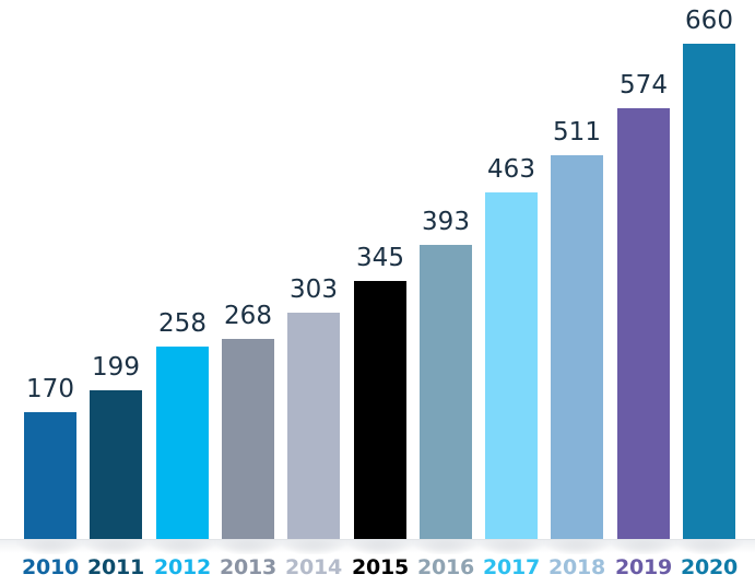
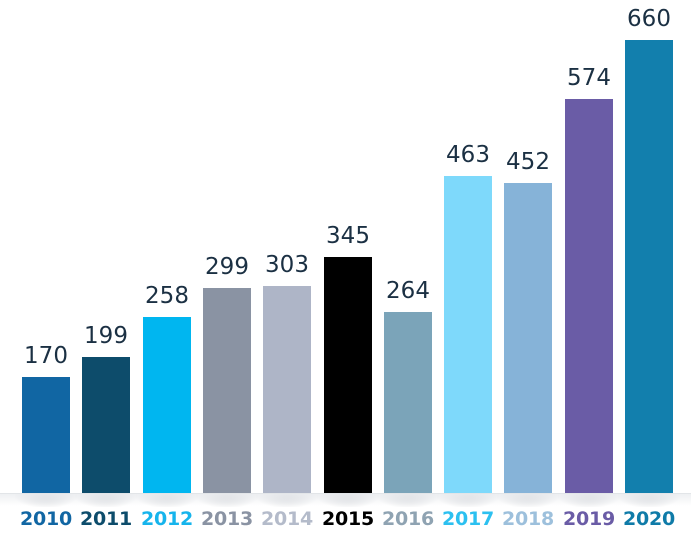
2013: 268 -> 299
2016: 393 -> 264
2018: 511 -> 452
